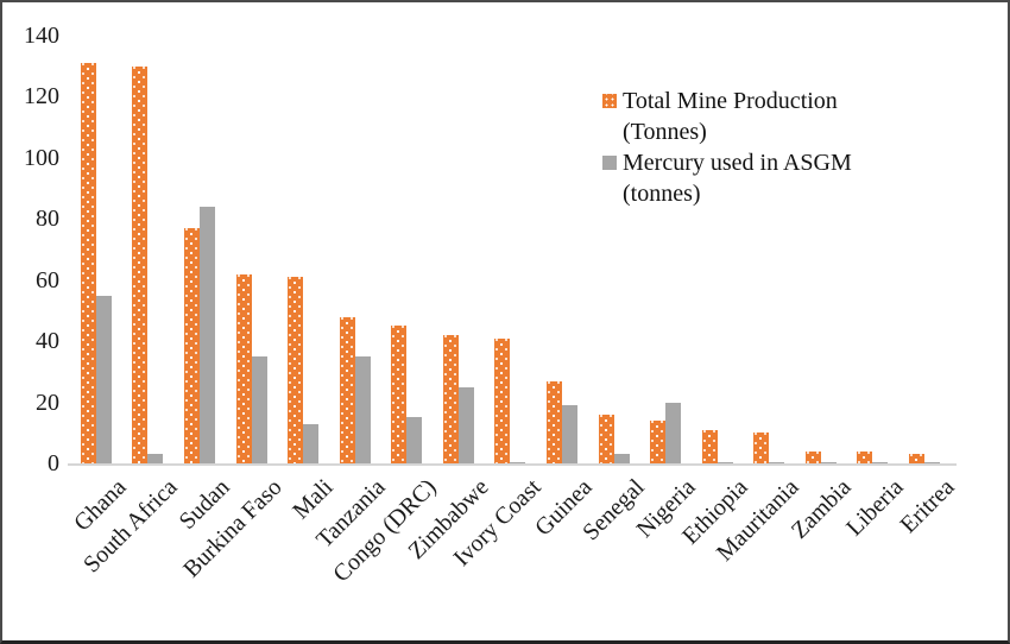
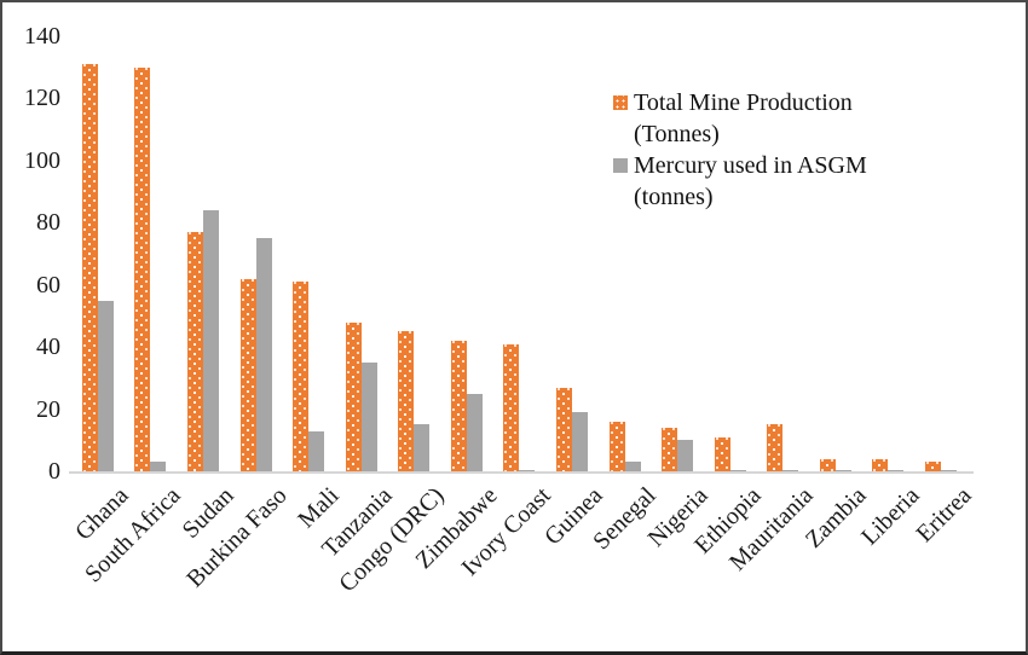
Mercury used in ASGM (tonnes)/Burkina Faso: 35 -> 75
Mercury used in ASGM (tonnes)/Nigeria: 20 -> 10
Total Mine Production (Tonnes)/Mauritania: 10 -> 15
